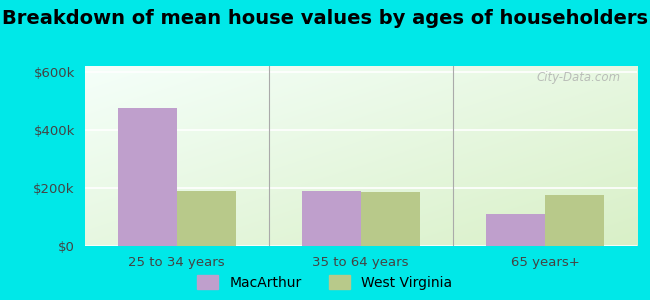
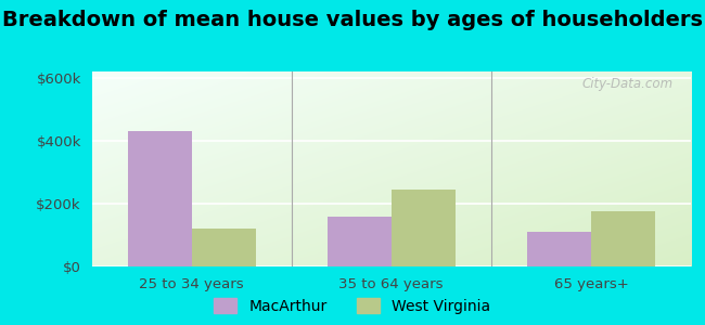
MacArthur/25 to 34 years: $475k -> $430k
West Virginia/25 to 34 years: $190k -> $120k
MacArthur/35 to 64 years: $190k -> $160k
West Virginia/35 to 64 years: $185k -> $245k
